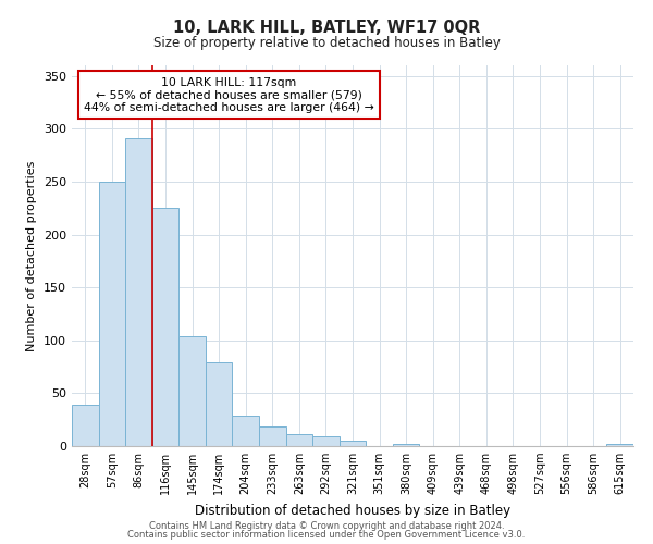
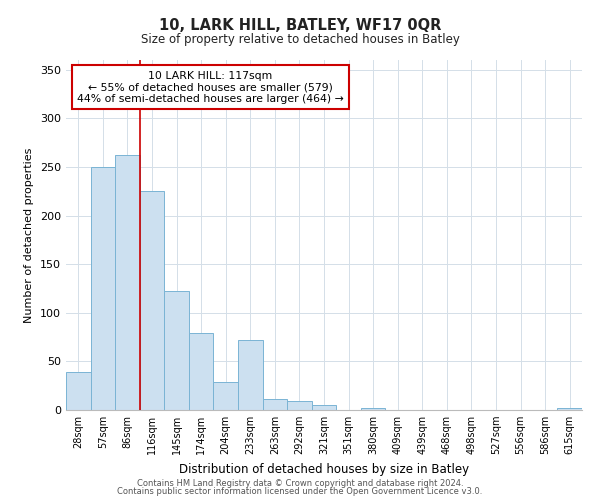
86sqm: 291 -> 262
145sqm: 104 -> 122
233sqm: 19 -> 72
